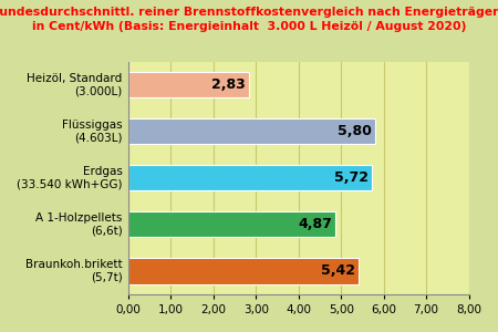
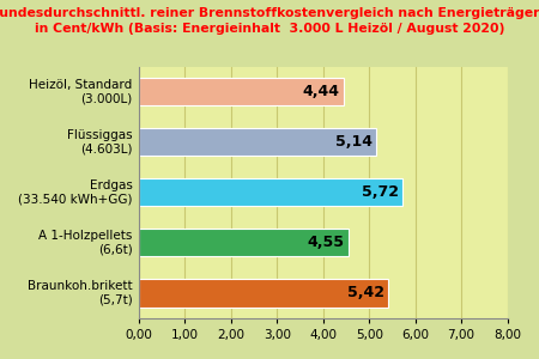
Heizöl, Standard (3.000L): 2,83 -> 4,44
Flüssiggas (4.603L): 5,80 -> 5,14
A 1-Holzpellets (6,6t): 4,87 -> 4,55
